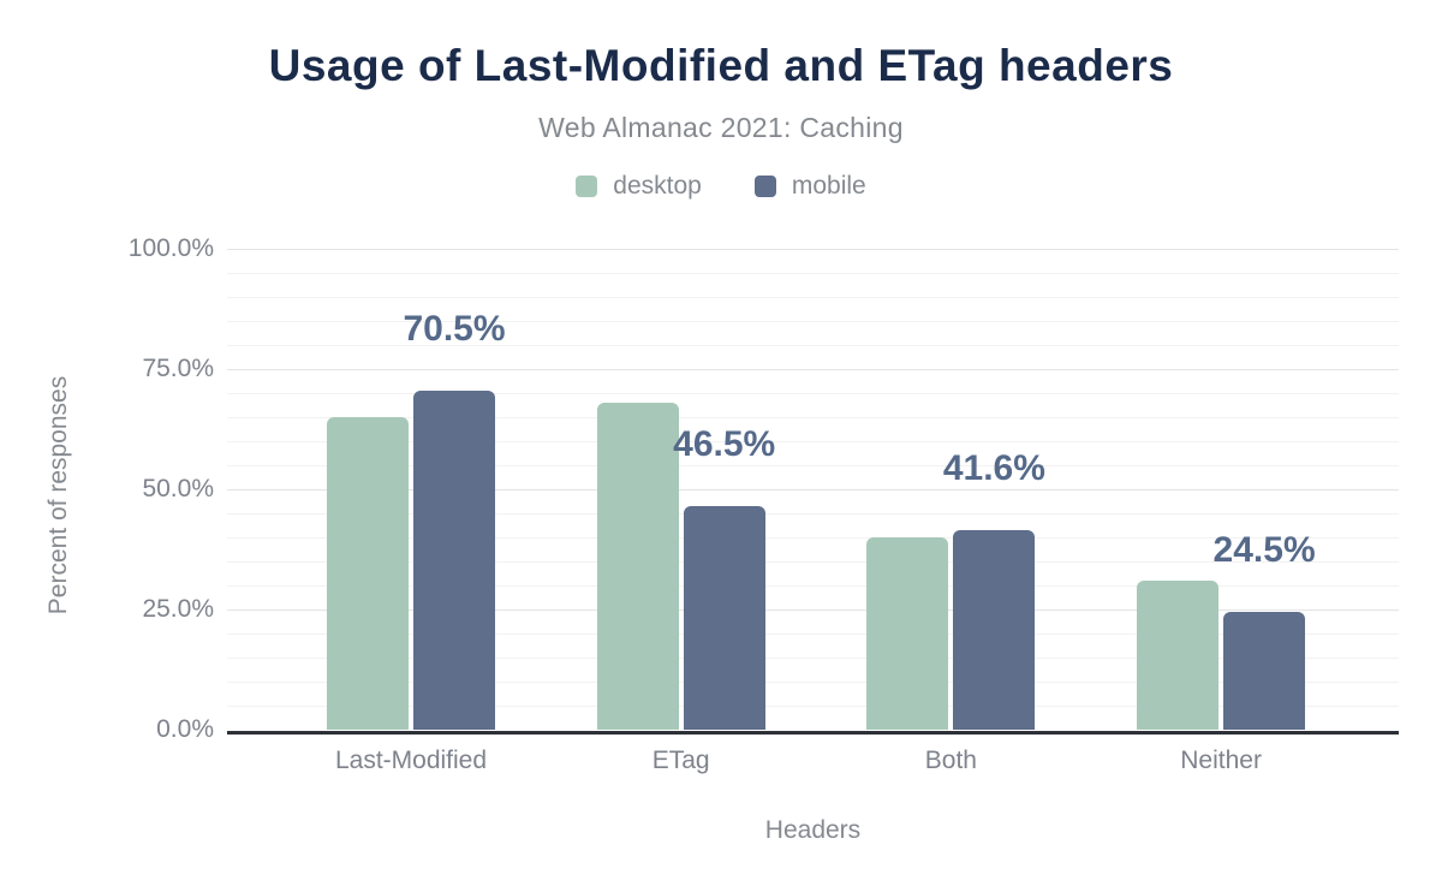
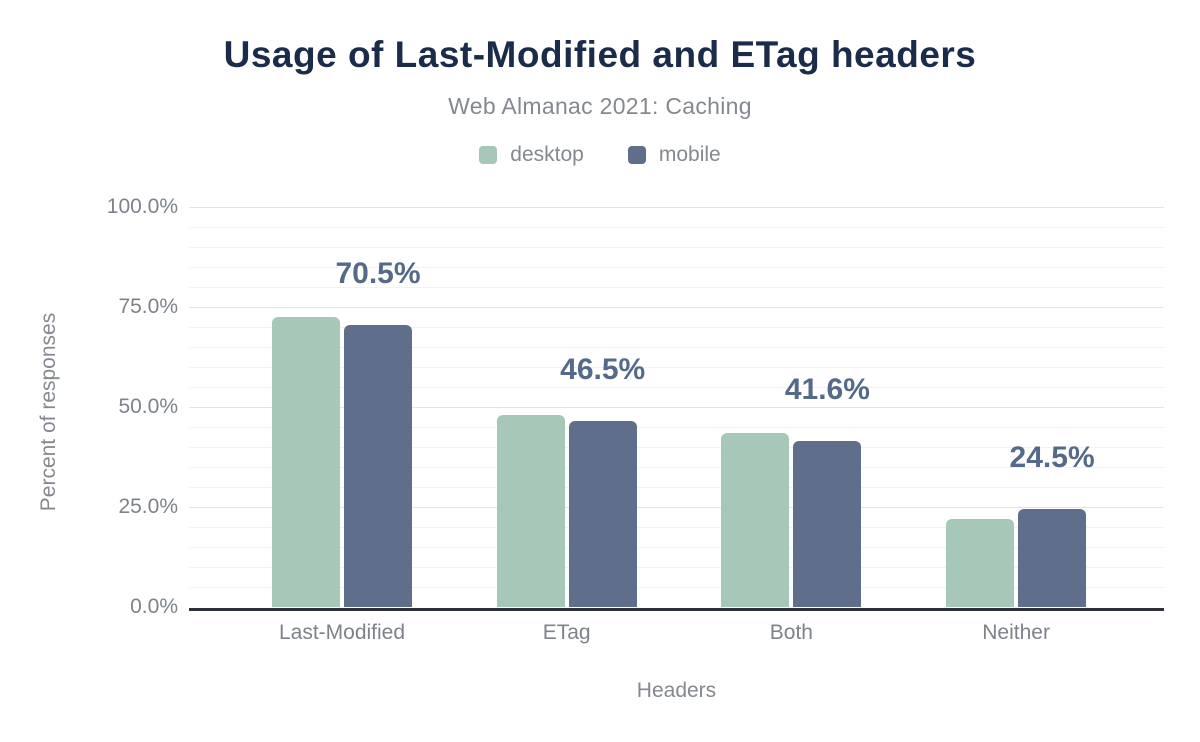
desktop/Last-Modified: 65% -> 72%
desktop/ETag: 68% -> 48%
desktop/Both: 40% -> 43%
desktop/Neither: 31% -> 22%
